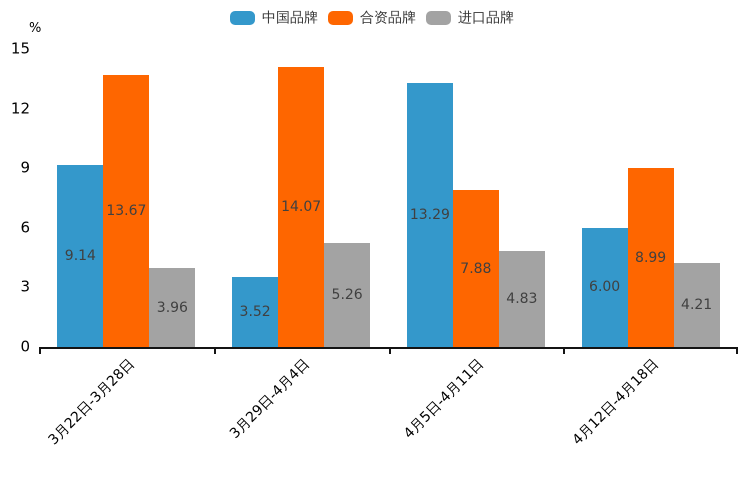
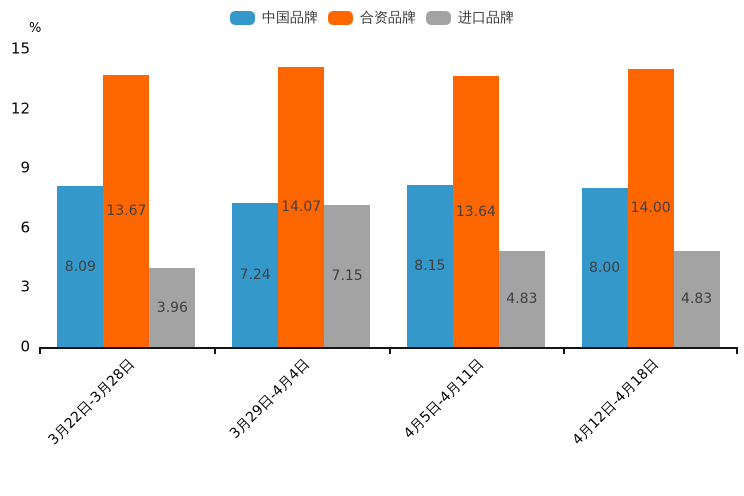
中国品牌/3月22日-3月28日: 9.14 -> 8.09
中国品牌/3月29日-4月4日: 3.52 -> 7.24
进口品牌/3月29日-4月4日: 5.26 -> 7.15
中国品牌/4月5日-4月11日: 13.29 -> 8.15
合资品牌/4月5日-4月11日: 7.88 -> 13.64
中国品牌/4月12日-4月18日: 6.00 -> 8.00
合资品牌/4月12日-4月18日: 8.99 -> 14.00
进口品牌/4月12日-4月18日: 4.21 -> 4.83
